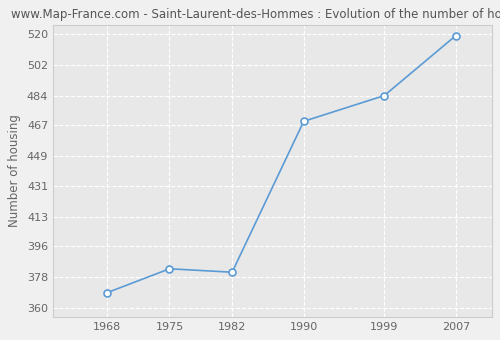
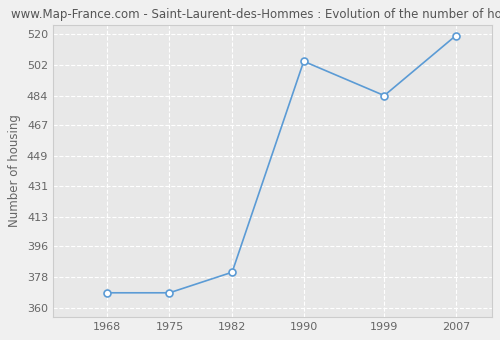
1975: 383 -> 369
1990: 469 -> 504
